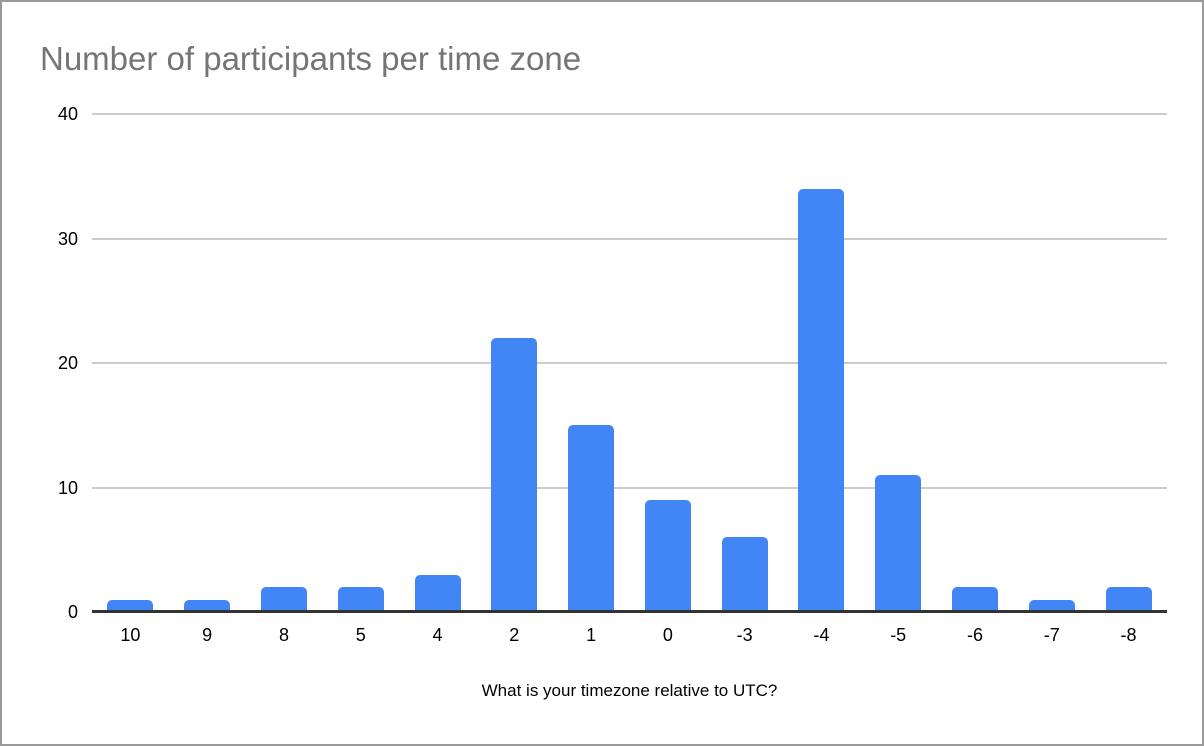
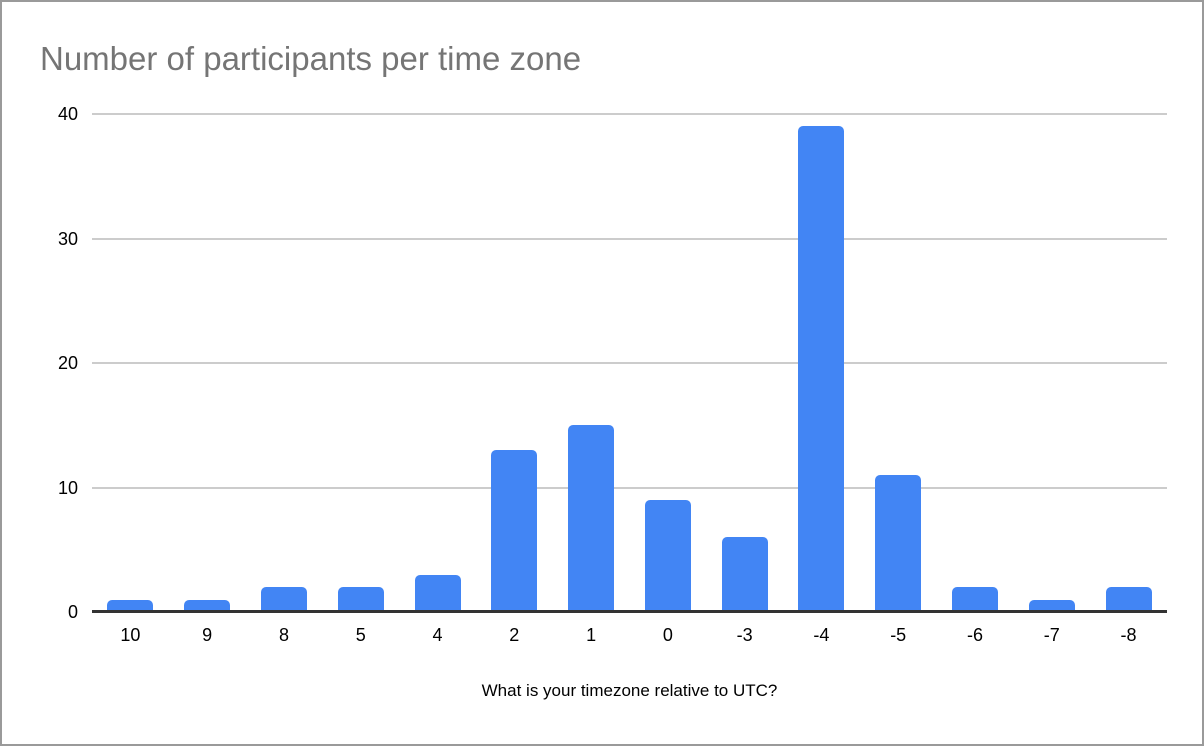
2: 22 -> 13
-4: 34 -> 39
